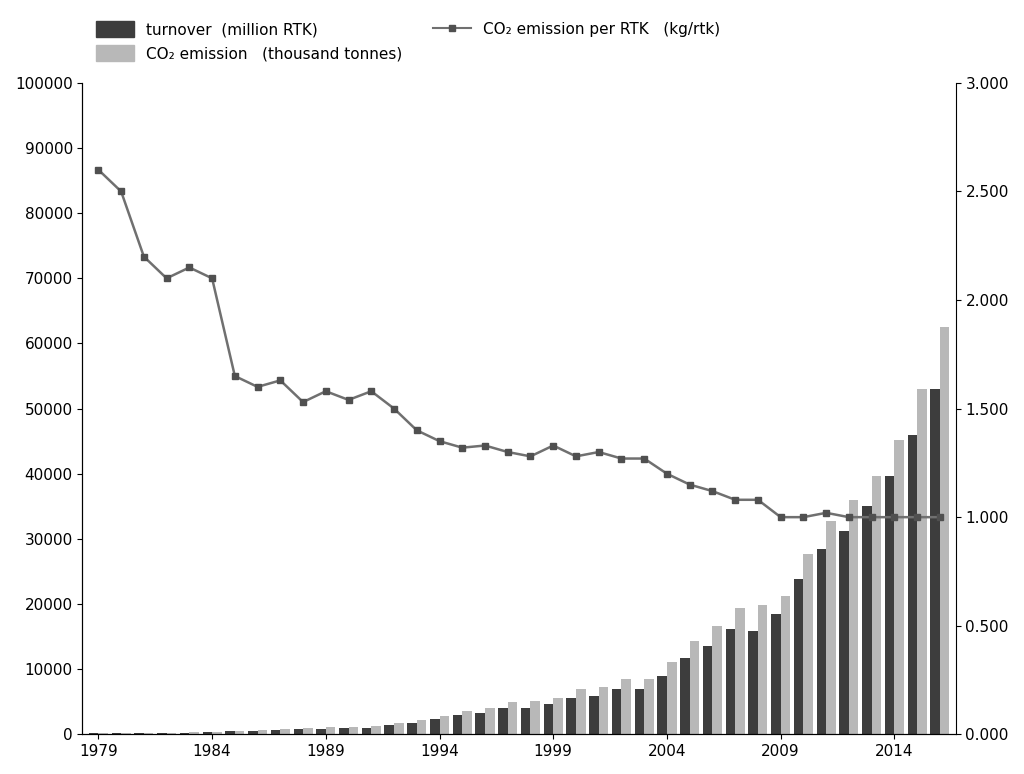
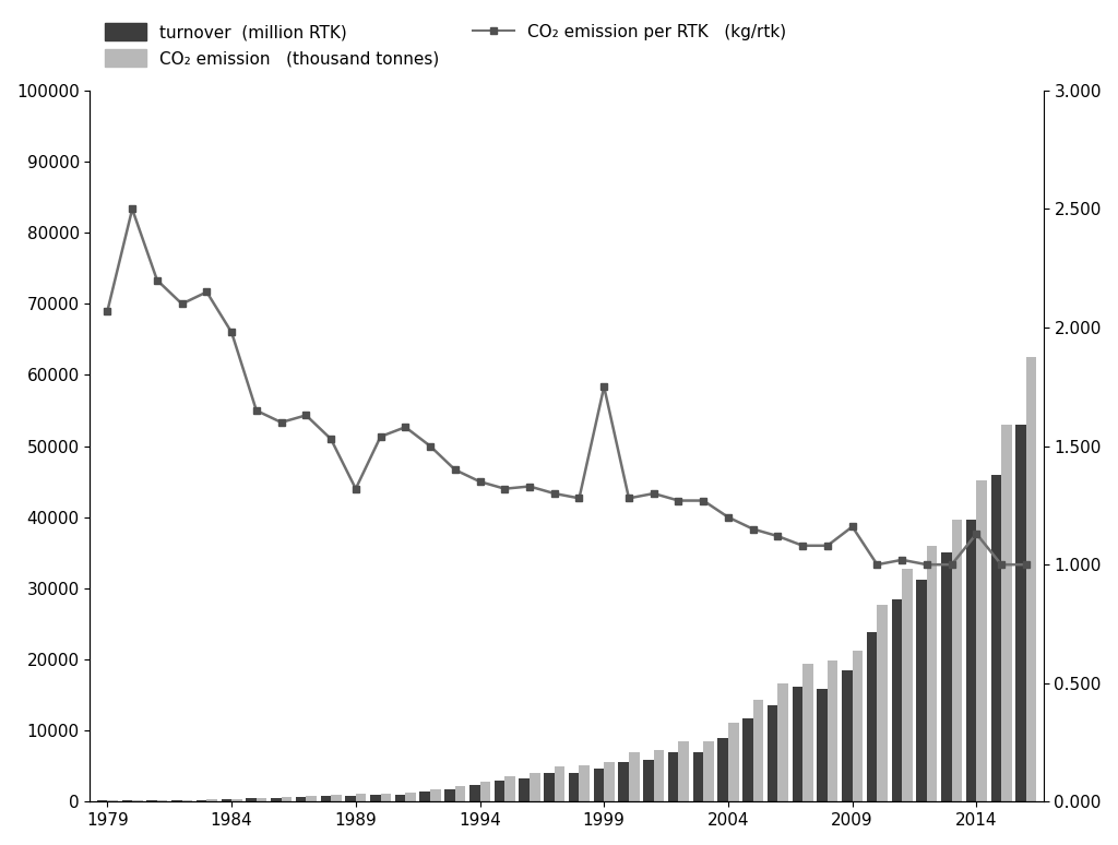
CO₂ emission per RTK (kg/rtk)/1979: 2.60 -> 2.07
CO₂ emission per RTK (kg/rtk)/1984: 2.10 -> 1.98
CO₂ emission per RTK (kg/rtk)/1989: 1.58 -> 1.32
CO₂ emission per RTK (kg/rtk)/1999: 1.33 -> 1.75
CO₂ emission per RTK (kg/rtk)/2009: 1.00 -> 1.16
CO₂ emission per RTK (kg/rtk)/2014: 1.00 -> 1.13
